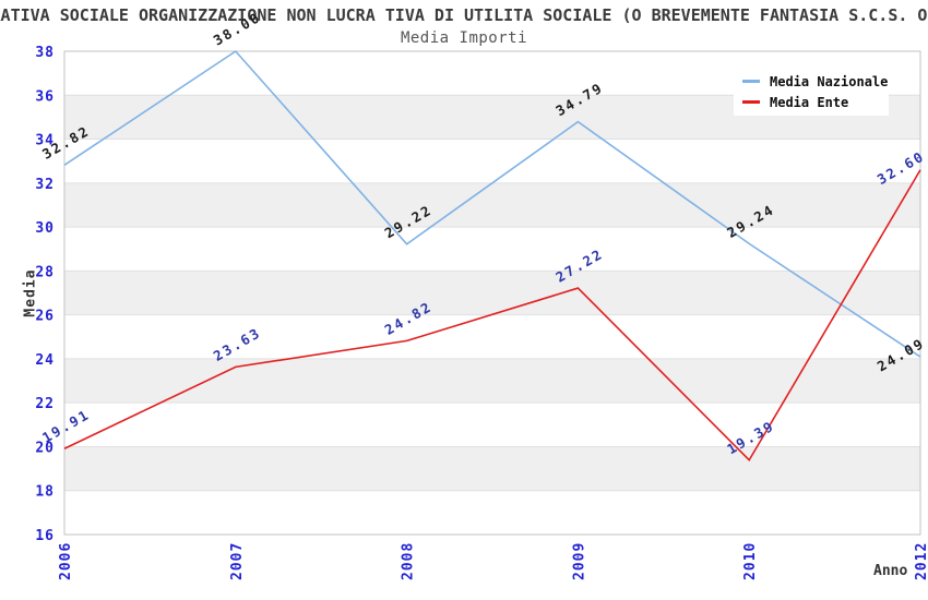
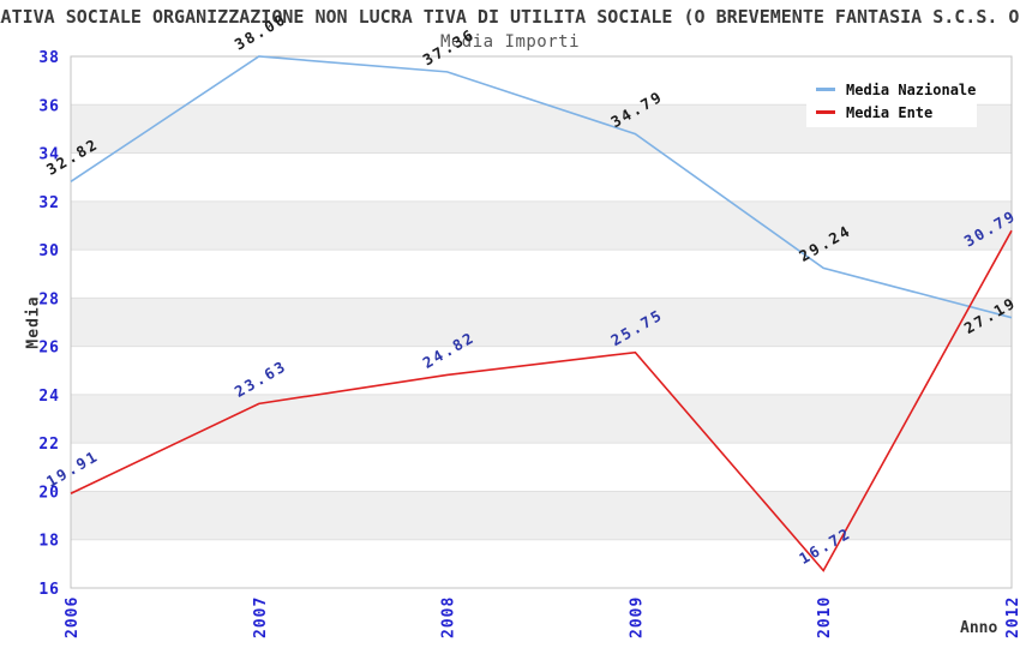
Media Nazionale/2008: 29.22 -> 37.36
Media Ente/2009: 27.22 -> 25.75
Media Ente/2010: 19.39 -> 16.72
Media Nazionale/2012: 24.09 -> 27.19
Media Ente/2012: 32.60 -> 30.79
